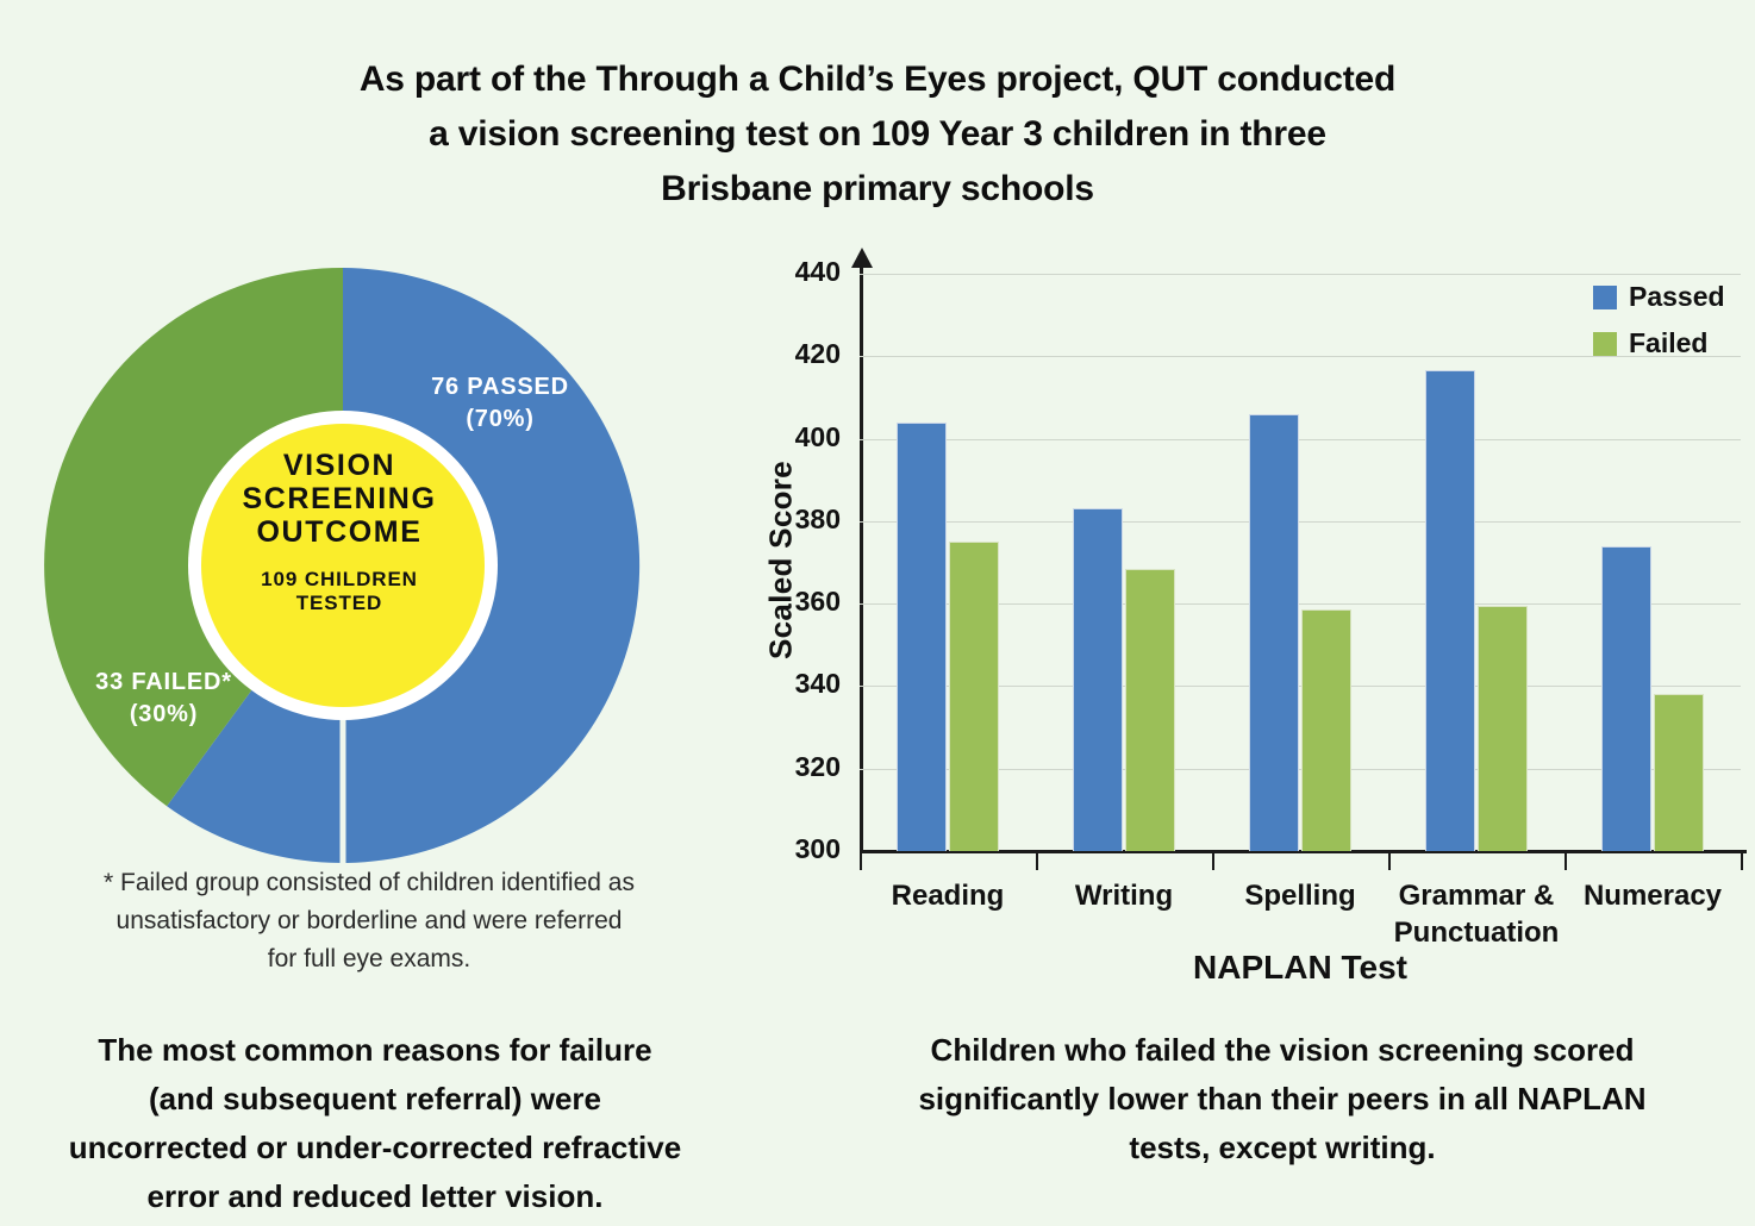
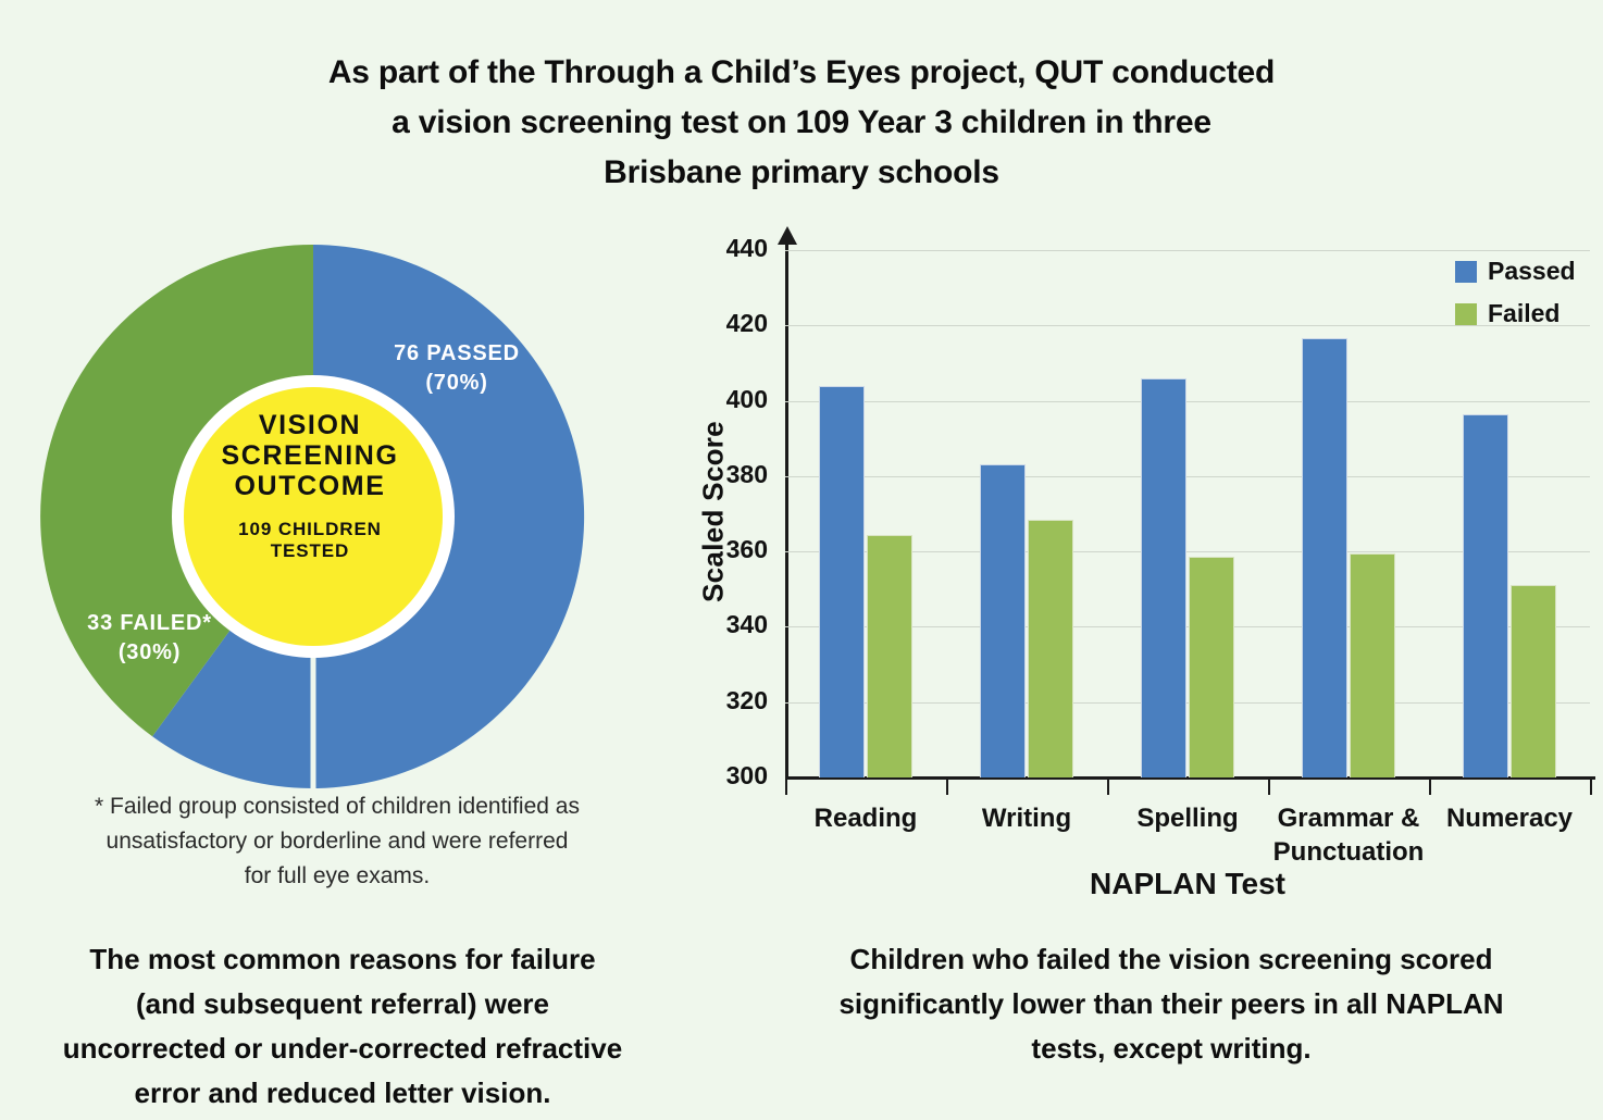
Failed/Reading: 375 -> 364
Passed/Numeracy: 374 -> 396
Failed/Numeracy: 338 -> 351
